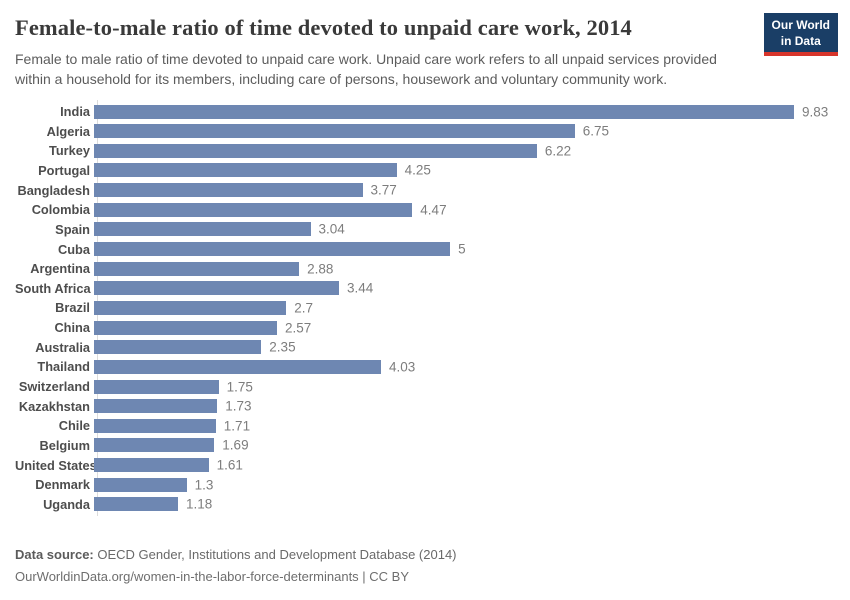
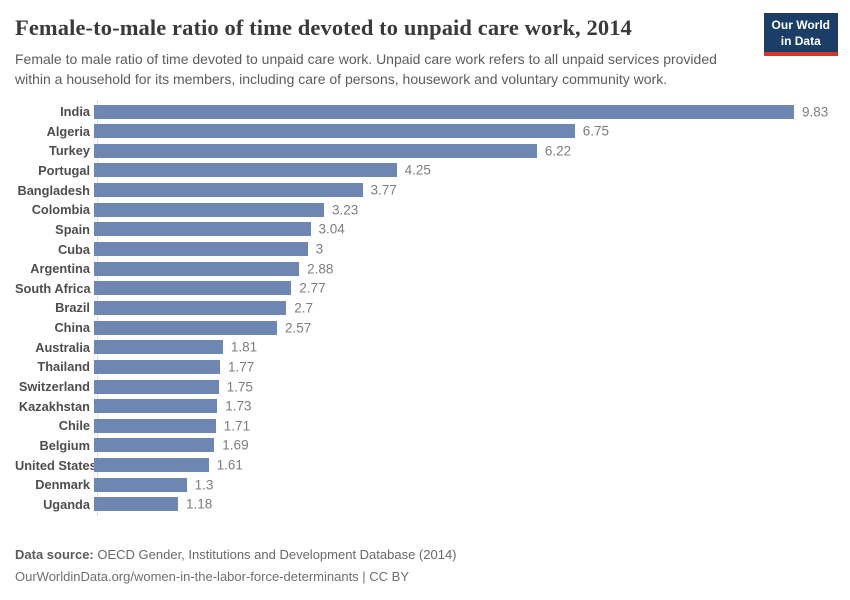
Colombia: 4.47 -> 3.23
Cuba: 5 -> 3
South Africa: 3.44 -> 2.77
Australia: 2.35 -> 1.81
Thailand: 4.03 -> 1.77
